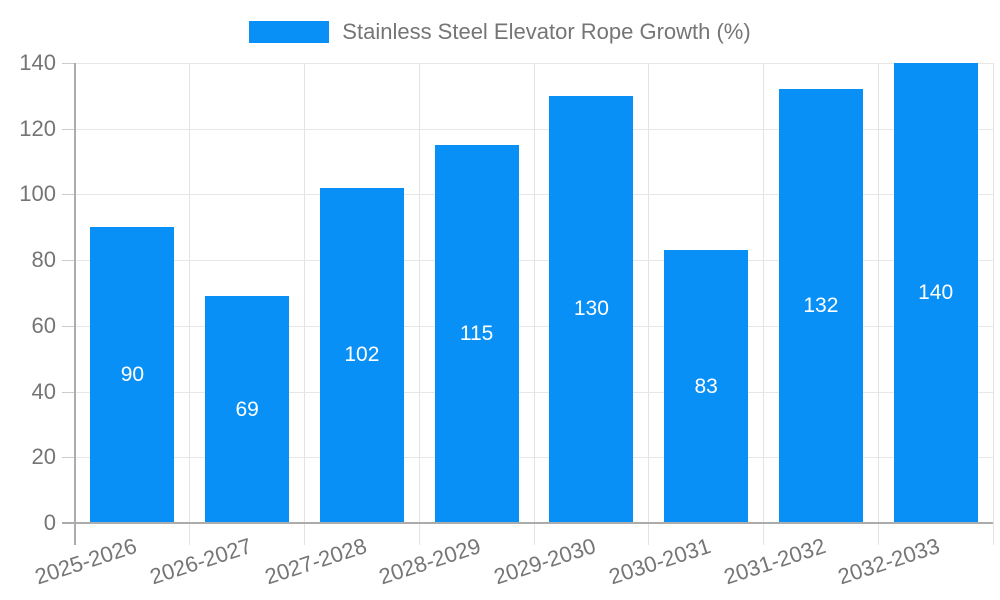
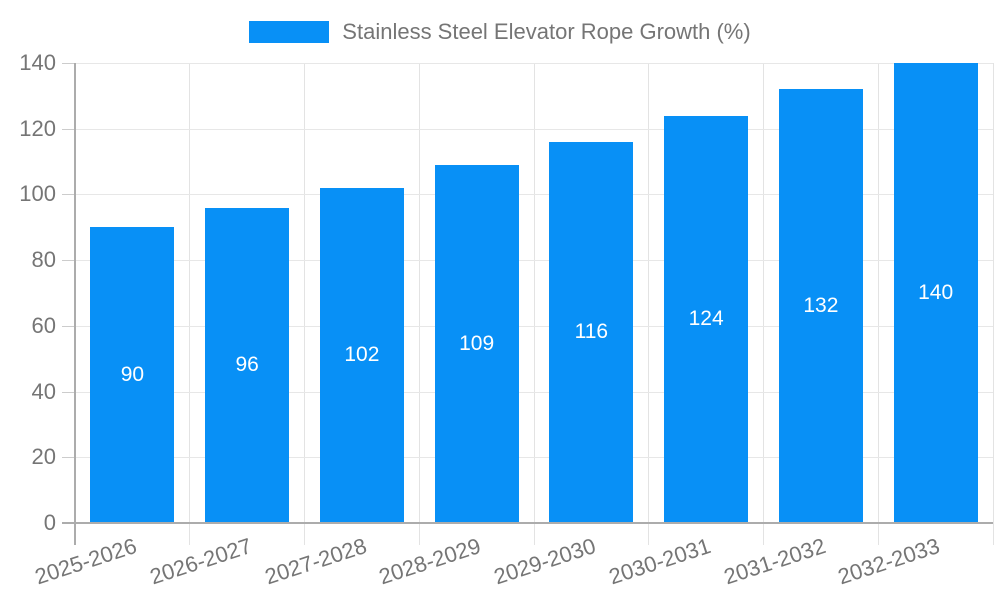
2026-2027: 69 -> 96
2028-2029: 115 -> 109
2029-2030: 130 -> 116
2030-2031: 83 -> 124
